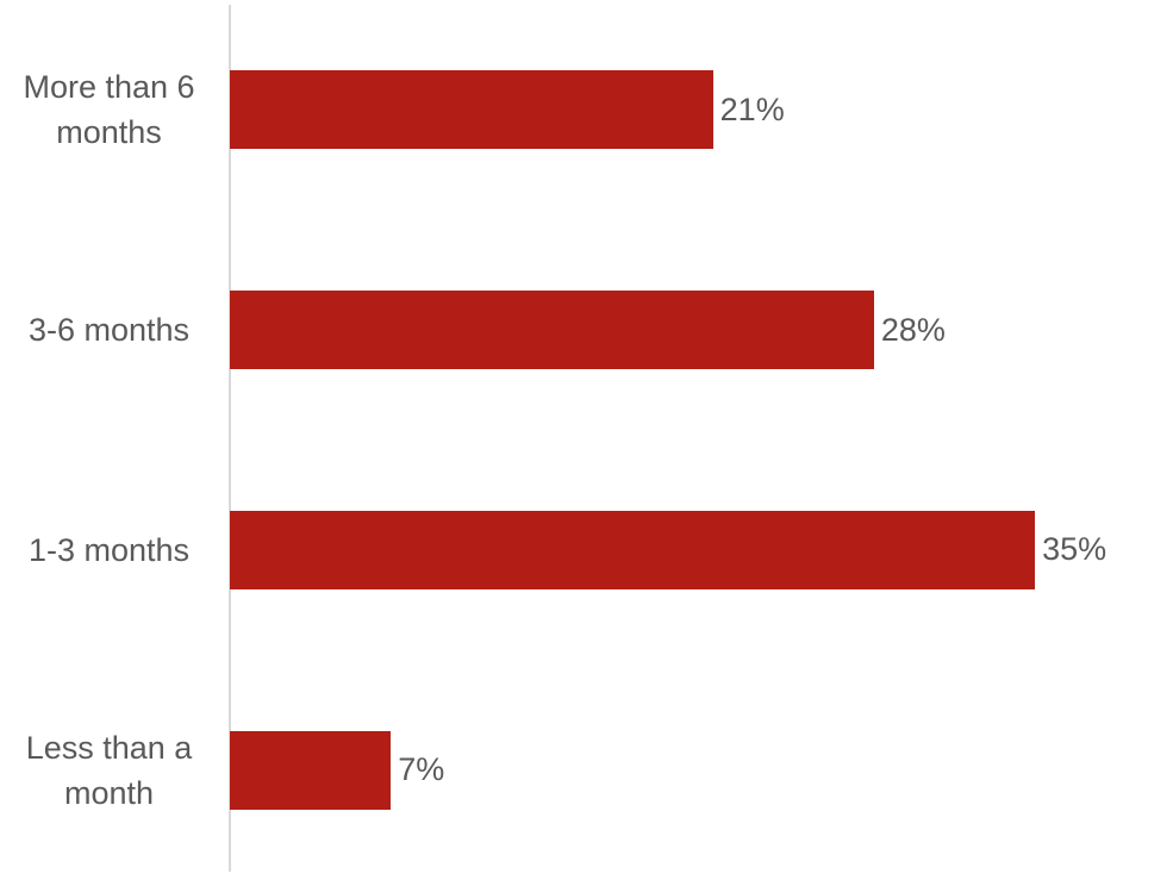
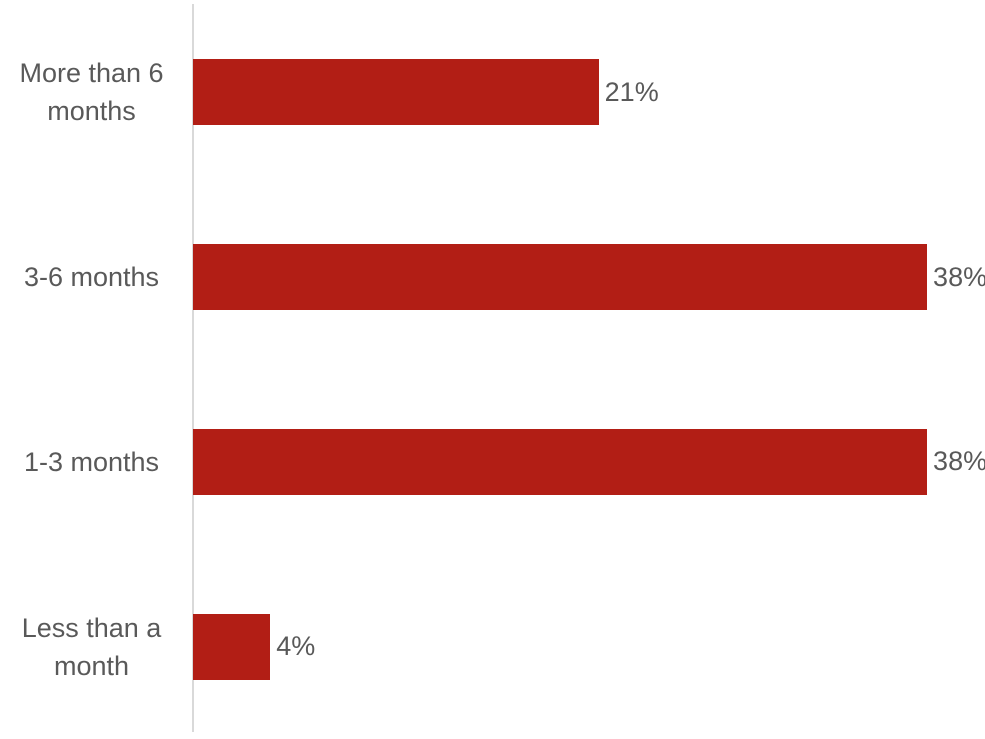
3-6 months: 28% -> 38%
1-3 months: 35% -> 38%
Less than a month: 7% -> 4%
